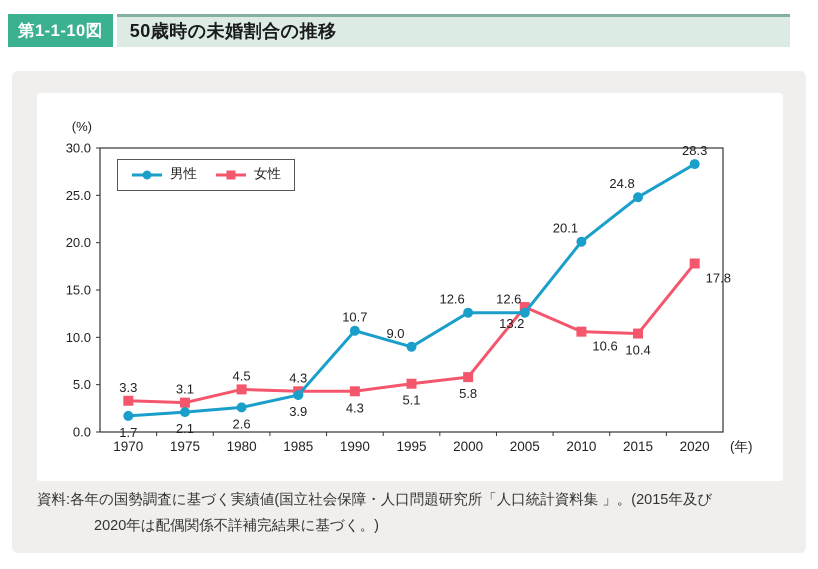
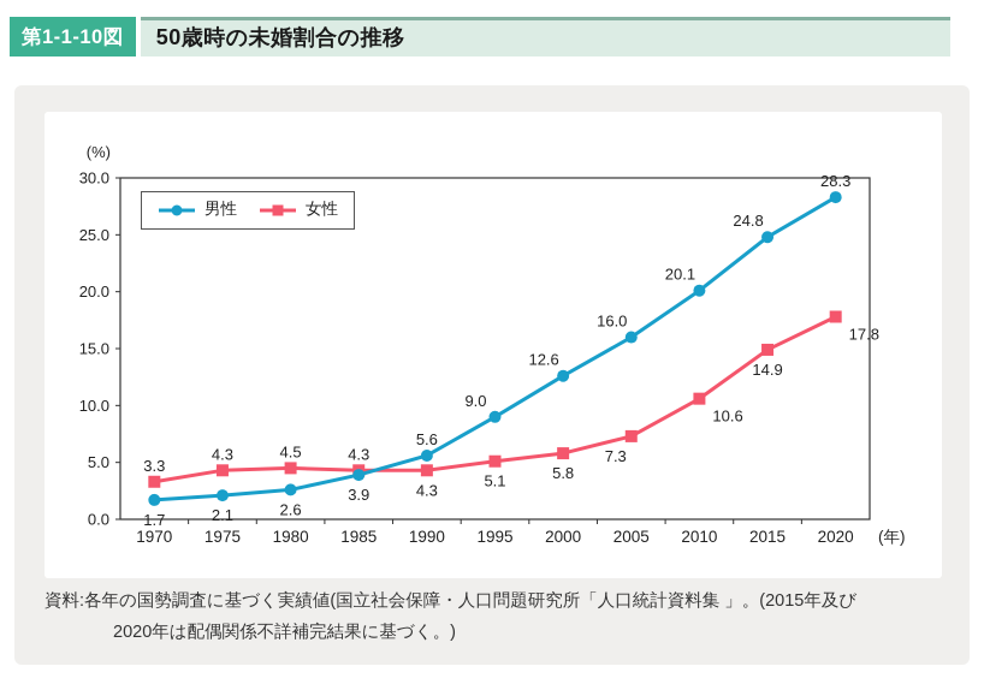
女性/1975: 3.1 -> 4.3
男性/1990: 10.7 -> 5.6
男性/2005: 12.6 -> 16.0
女性/2005: 13.2 -> 7.3
女性/2015: 10.4 -> 14.9
